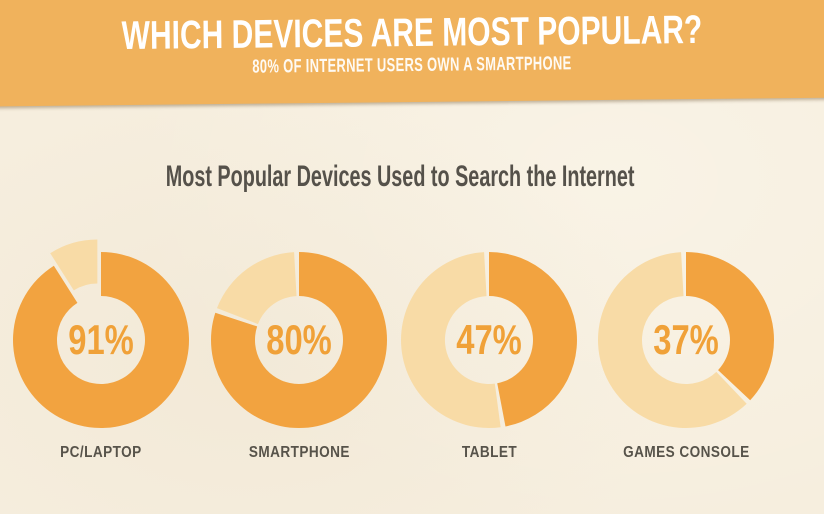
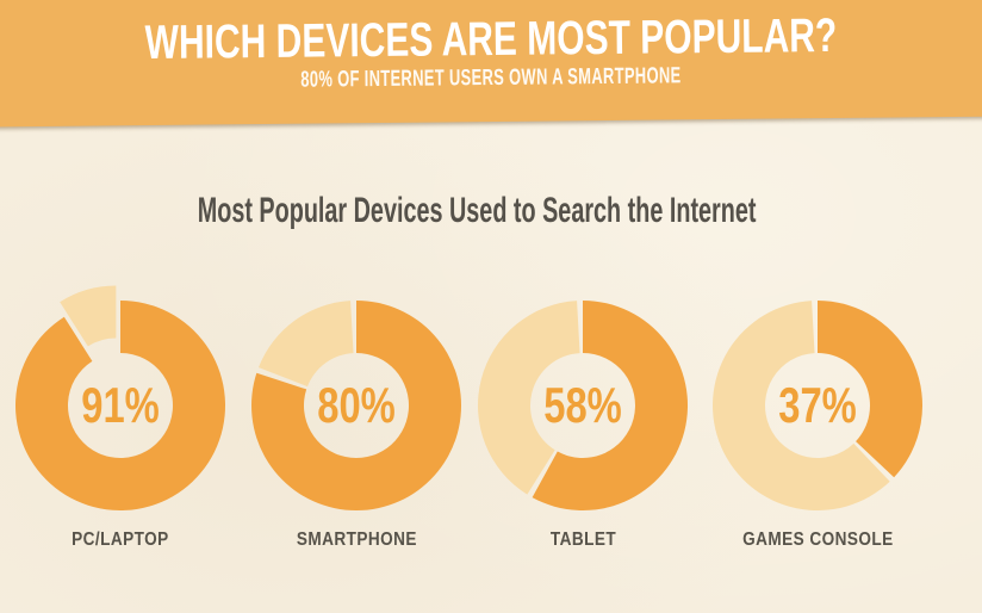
TABLET: 47% -> 58%
